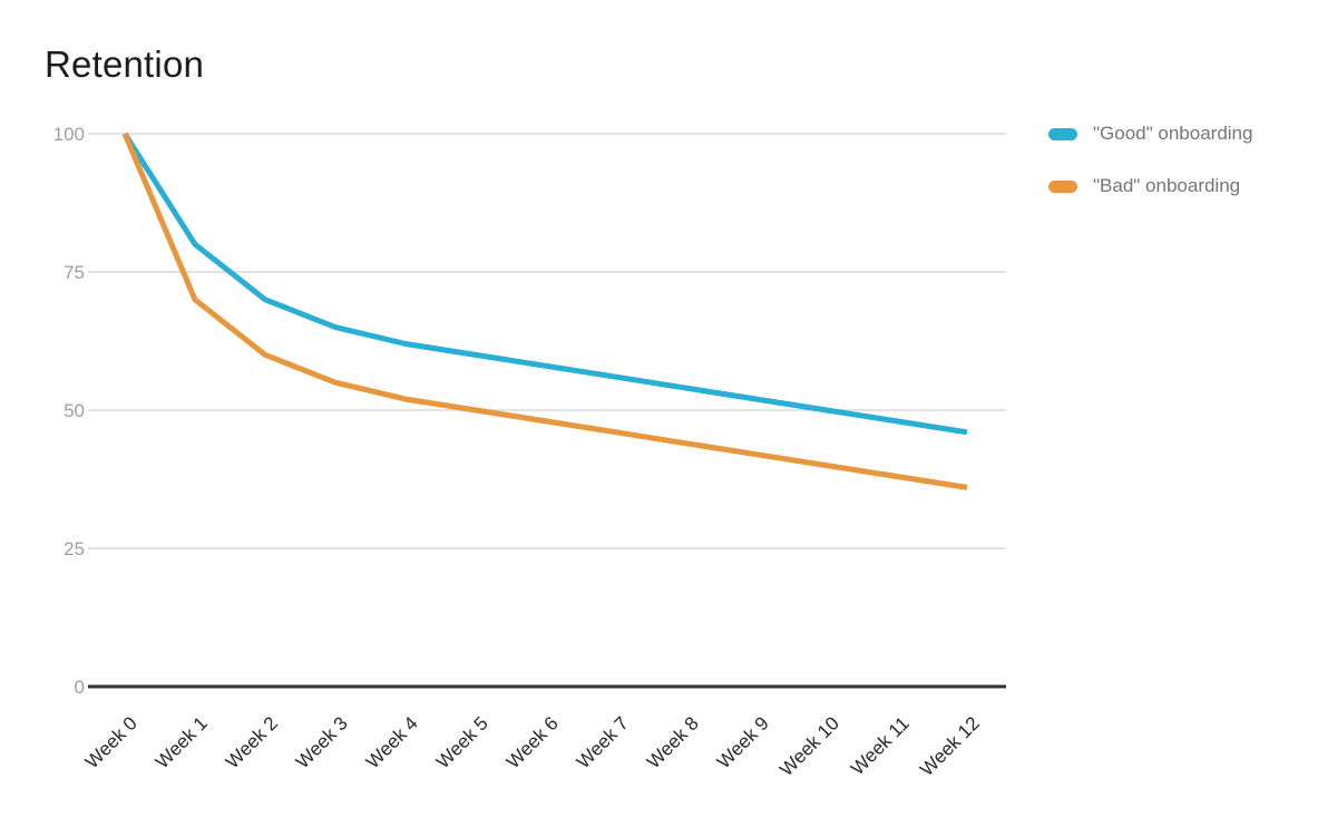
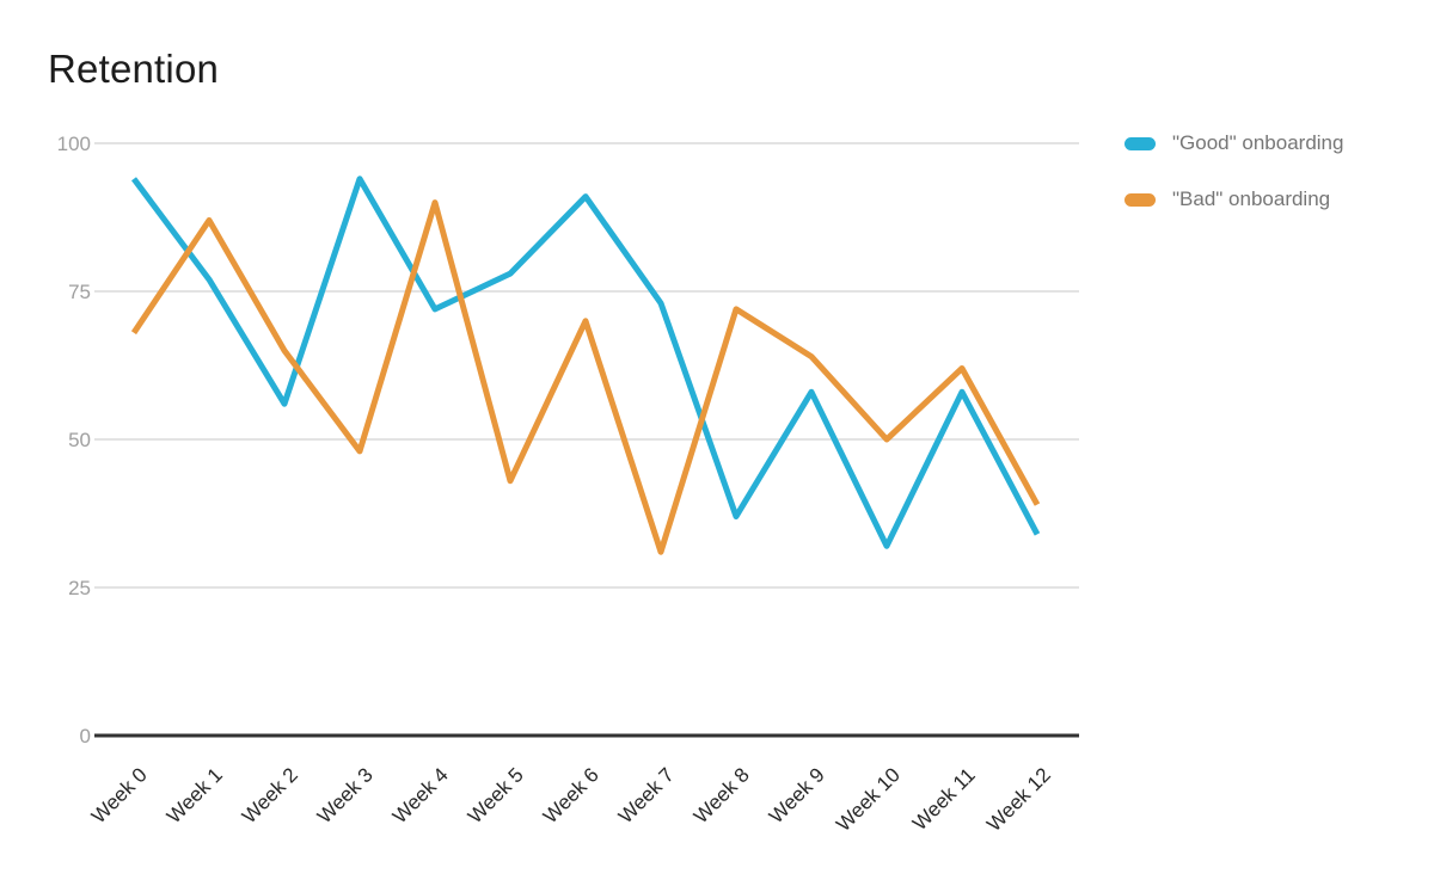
"Good" onboarding/Week 0: 100 -> 94
"Bad" onboarding/Week 0: 100 -> 68
"Good" onboarding/Week 1: 80 -> 77
"Bad" onboarding/Week 1: 70 -> 87
"Good" onboarding/Week 2: 70 -> 56
"Bad" onboarding/Week 2: 60 -> 65
"Good" onboarding/Week 3: 65 -> 94
"Bad" onboarding/Week 3: 55 -> 48
"Good" onboarding/Week 4: 62 -> 72
"Bad" onboarding/Week 4: 52 -> 90
"Good" onboarding/Week 5: 60 -> 78
"Bad" onboarding/Week 5: 50 -> 43
"Good" onboarding/Week 6: 58 -> 91
"Bad" onboarding/Week 6: 48 -> 70
"Good" onboarding/Week 7: 56 -> 73
"Bad" onboarding/Week 7: 46 -> 31
"Good" onboarding/Week 8: 54 -> 37
"Bad" onboarding/Week 8: 44 -> 72
"Good" onboarding/Week 9: 52 -> 58
"Bad" onboarding/Week 9: 42 -> 64
"Good" onboarding/Week 10: 50 -> 32
"Bad" onboarding/Week 10: 40 -> 50
"Good" onboarding/Week 11: 48 -> 58
"Bad" onboarding/Week 11: 38 -> 62
"Good" onboarding/Week 12: 46 -> 34
"Bad" onboarding/Week 12: 36 -> 39
